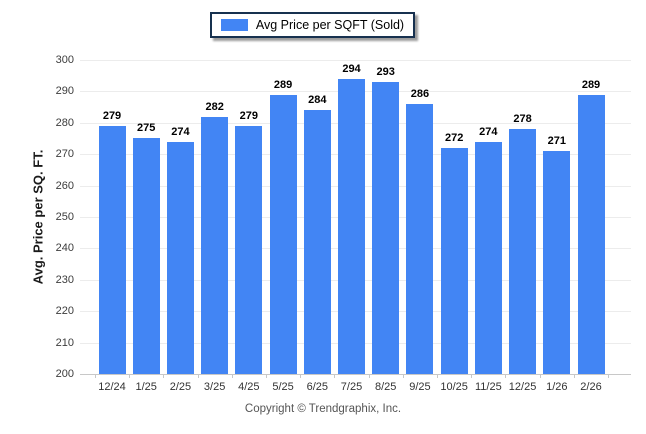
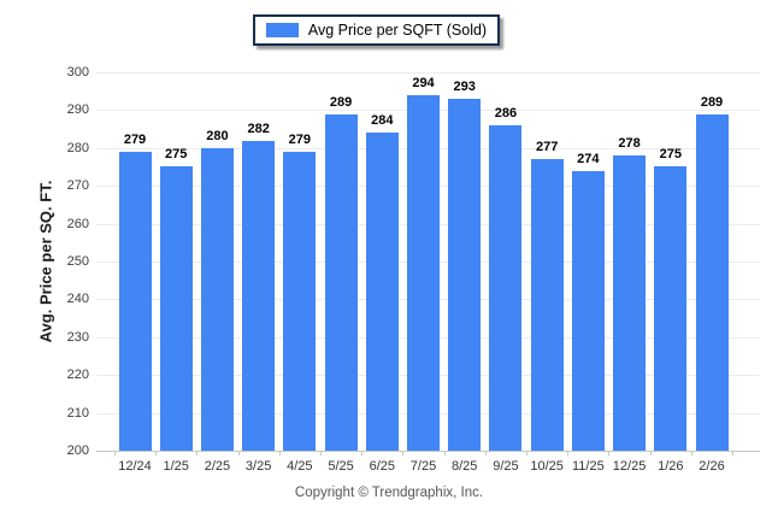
2/25: 274 -> 280
10/25: 272 -> 277
1/26: 271 -> 275
